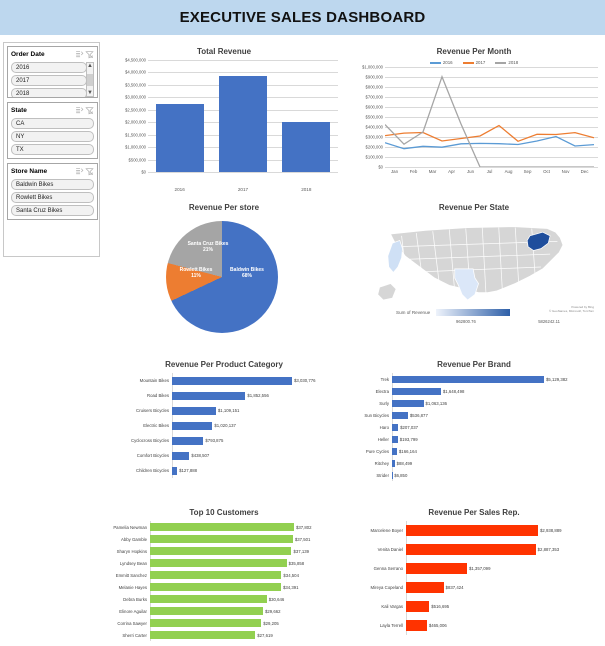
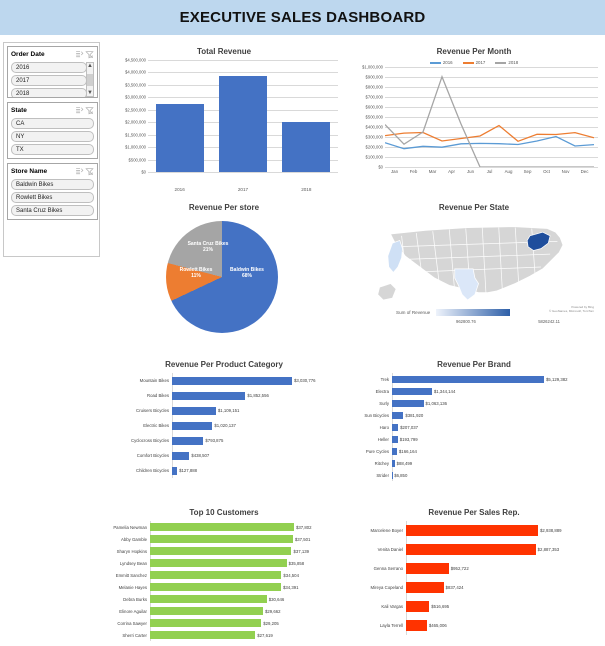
Revenue Per Brand/Electra: $1,648,498 -> $1,344,144
Revenue Per Brand/Sun Bicycles: $536,877 -> $381,920
Revenue Per Sales Rep./Genna Serrano: $1,357,099 -> $952,722
